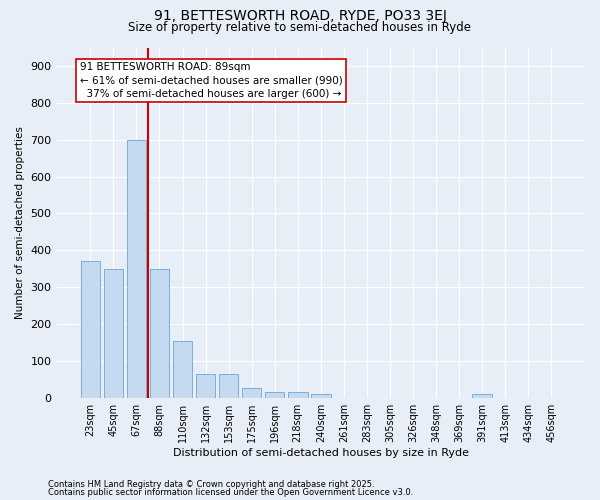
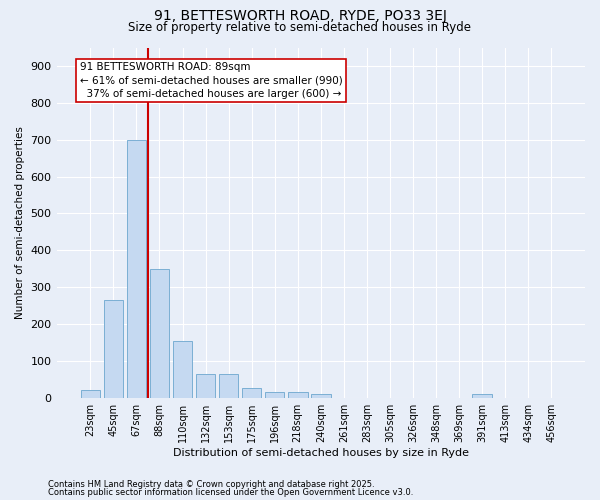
23sqm: 370 -> 22
45sqm: 350 -> 265
